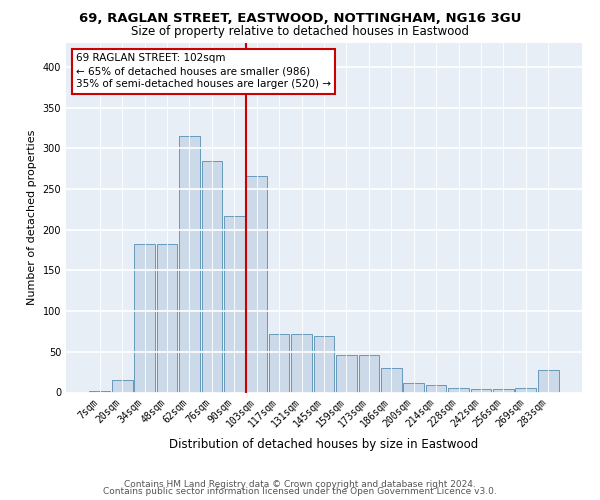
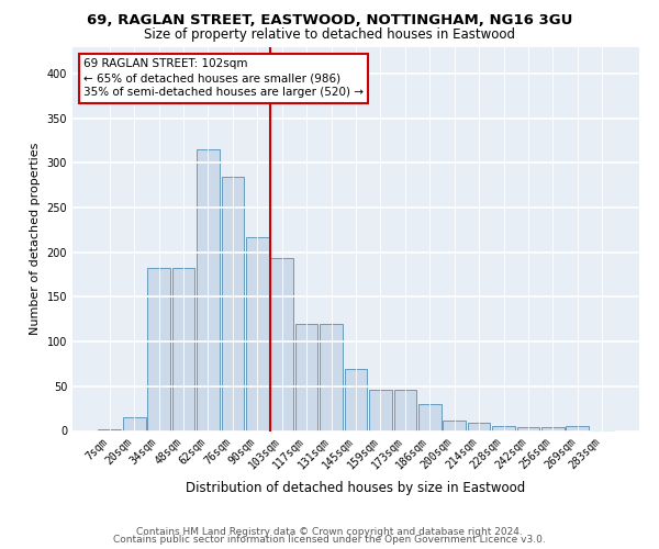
103sqm: 266 -> 193
117sqm: 72 -> 120
131sqm: 72 -> 120
283sqm: 28 -> 1
